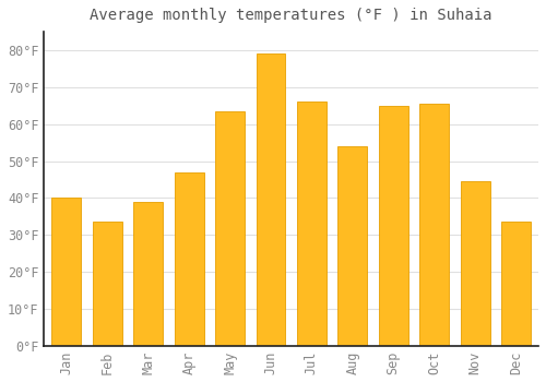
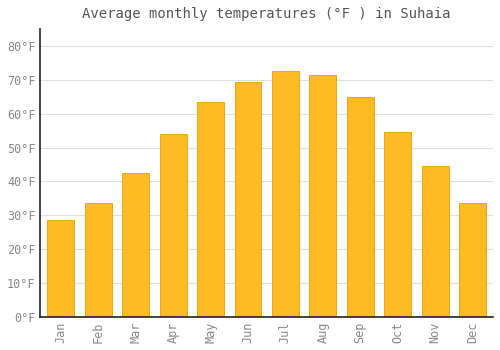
Jan: 40.0°F -> 28.5°F
Mar: 39.0°F -> 42.5°F
Apr: 47.0°F -> 54.0°F
Jun: 79.0°F -> 69.5°F
Jul: 66.0°F -> 72.5°F
Aug: 54.0°F -> 71.5°F
Oct: 65.5°F -> 54.5°F
